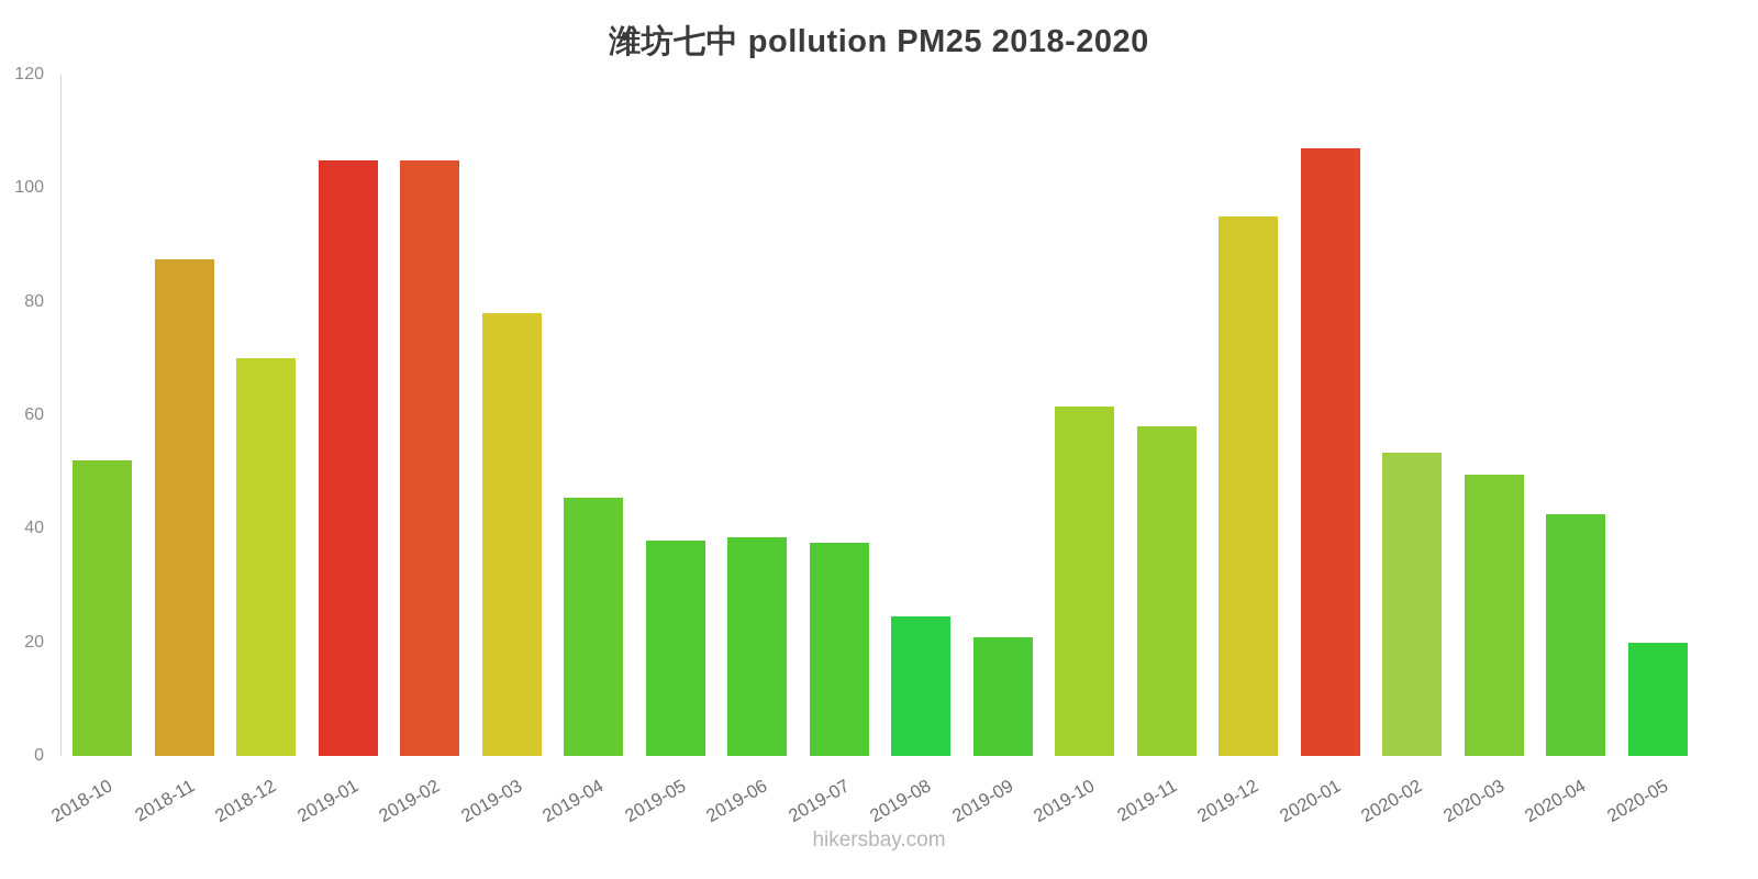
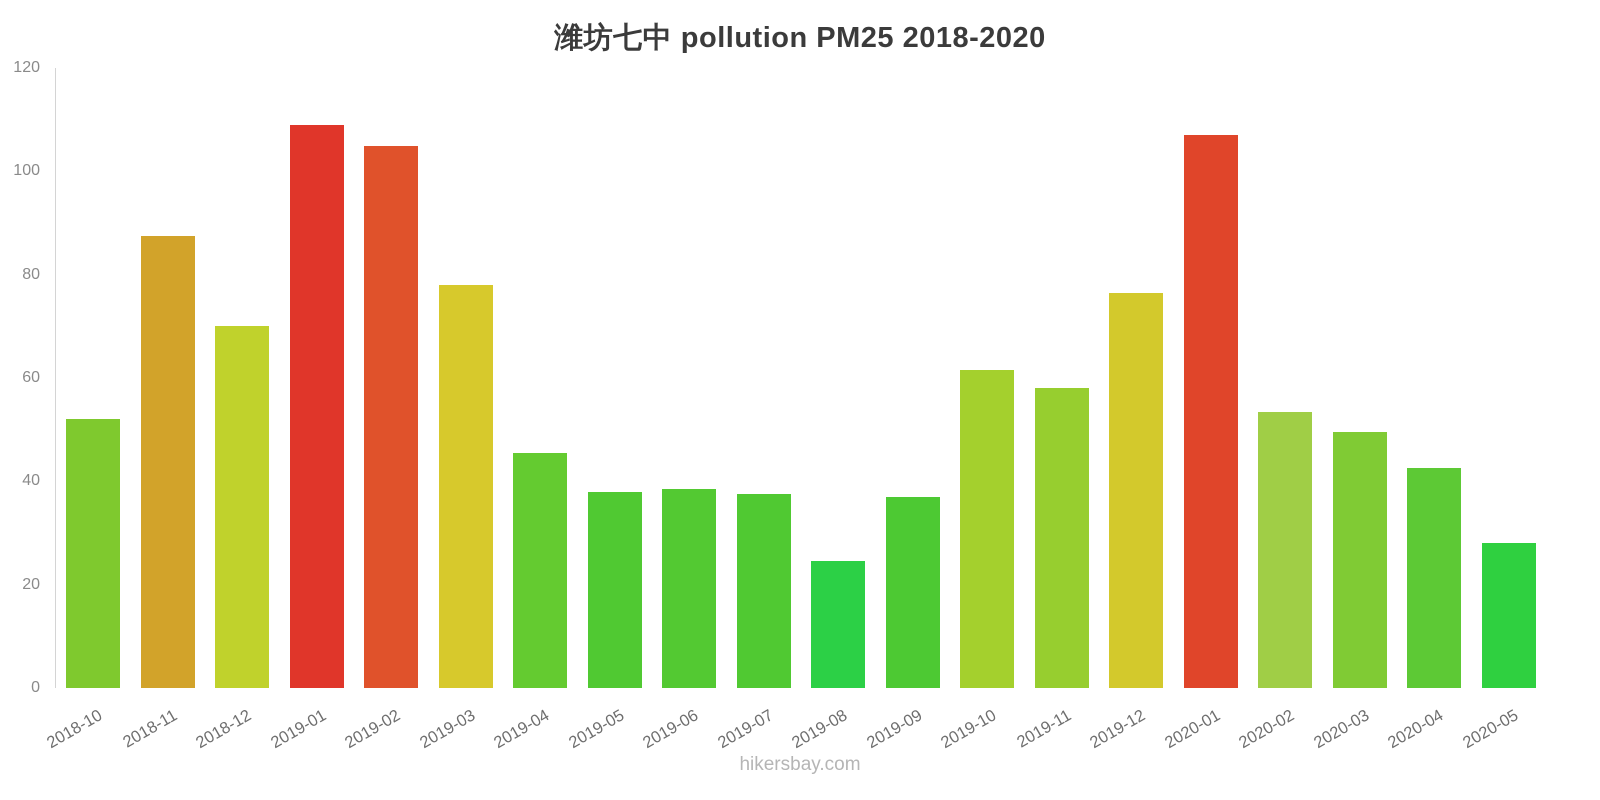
2019-01: 105 -> 109
2019-09: 21 -> 37
2019-12: 95 -> 76
2020-05: 20 -> 28
